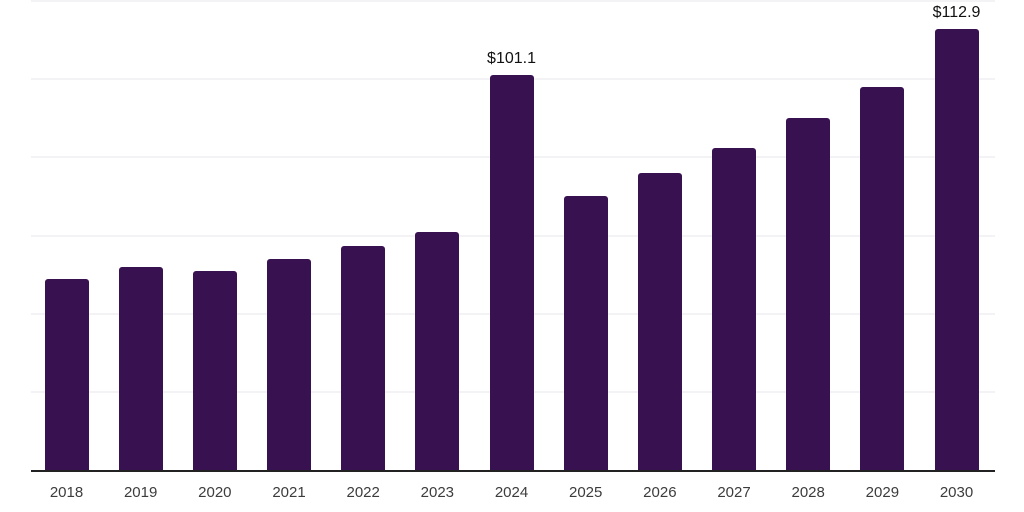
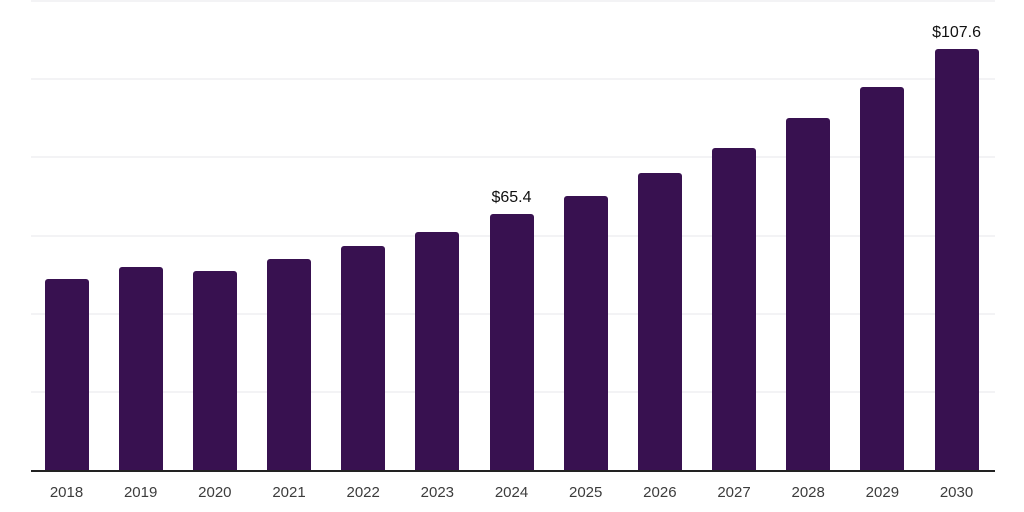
2024: $101.1 -> $65.4
2030: $112.9 -> $107.6
